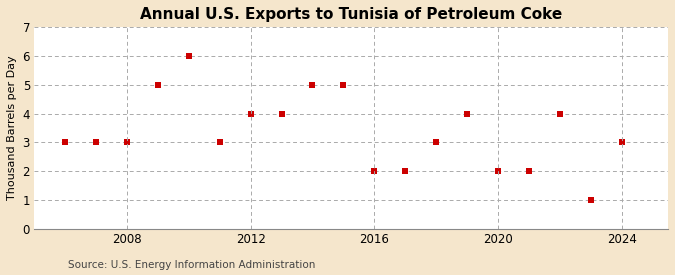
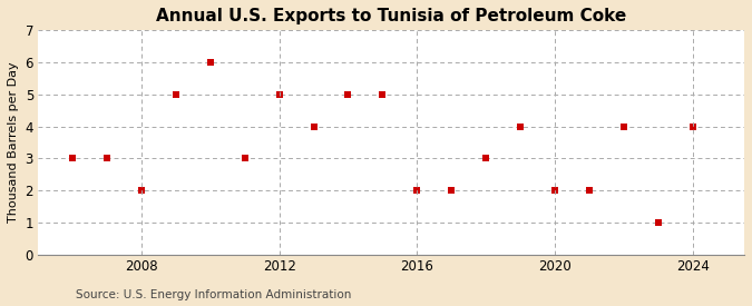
2008: 3 -> 2
2012: 4 -> 5
2024: 3 -> 4
